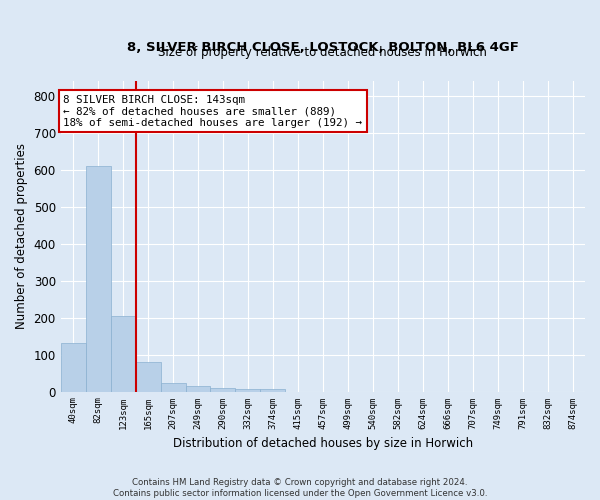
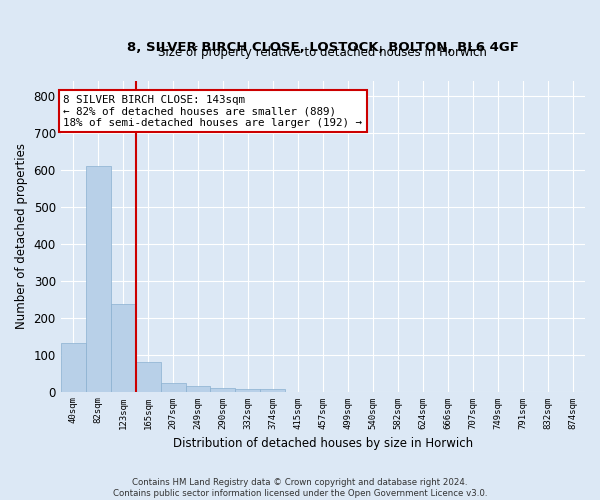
123sqm: 205 -> 237
